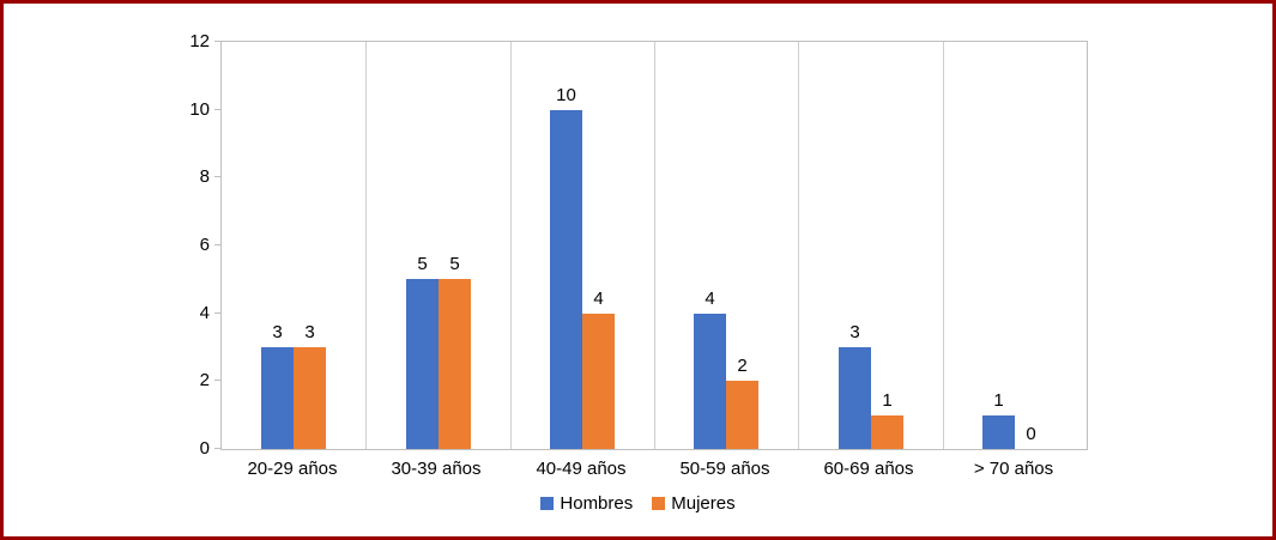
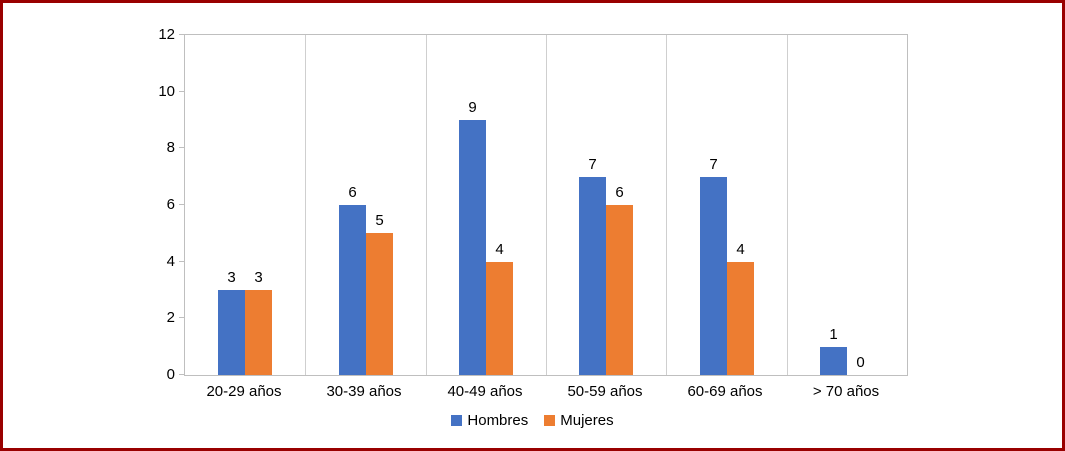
Hombres/30-39 años: 5 -> 6
Hombres/40-49 años: 10 -> 9
Hombres/50-59 años: 4 -> 7
Mujeres/50-59 años: 2 -> 6
Hombres/60-69 años: 3 -> 7
Mujeres/60-69 años: 1 -> 4
